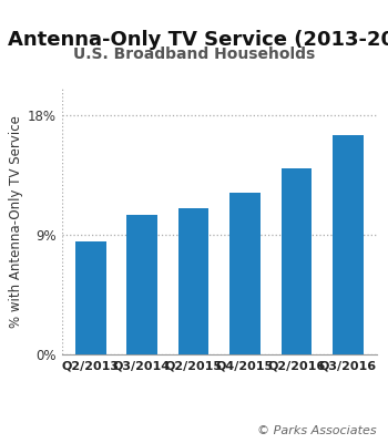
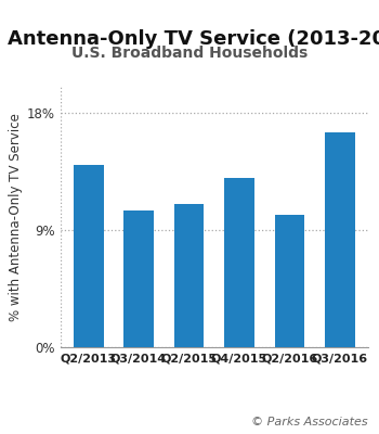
Q2/2013: 8.5% -> 14.0%
Q4/2015: 12.2% -> 13.0%
Q2/2016: 14.0% -> 10.2%
